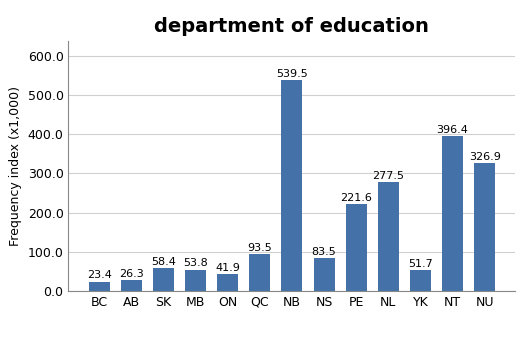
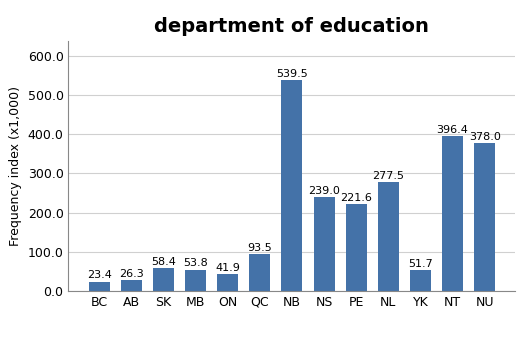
NS: 83.5 -> 239.0
NU: 326.9 -> 378.0
